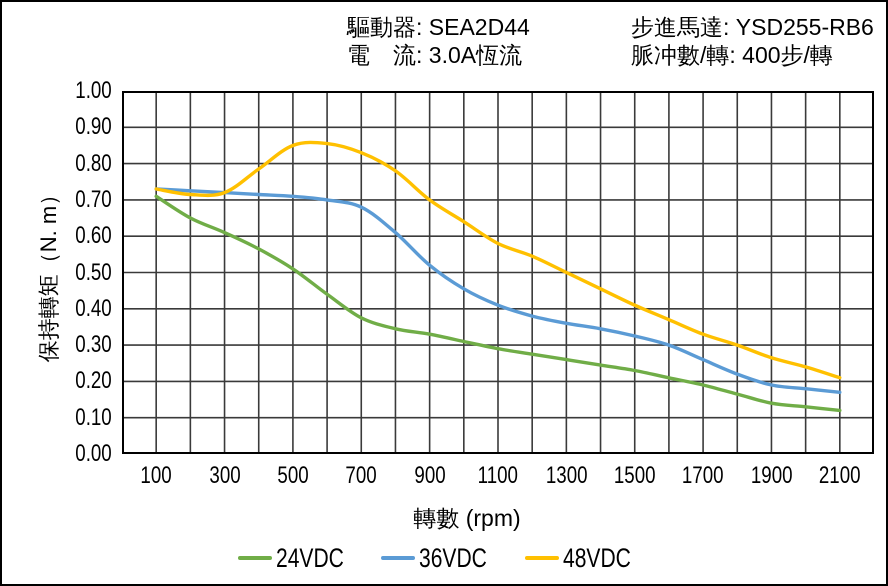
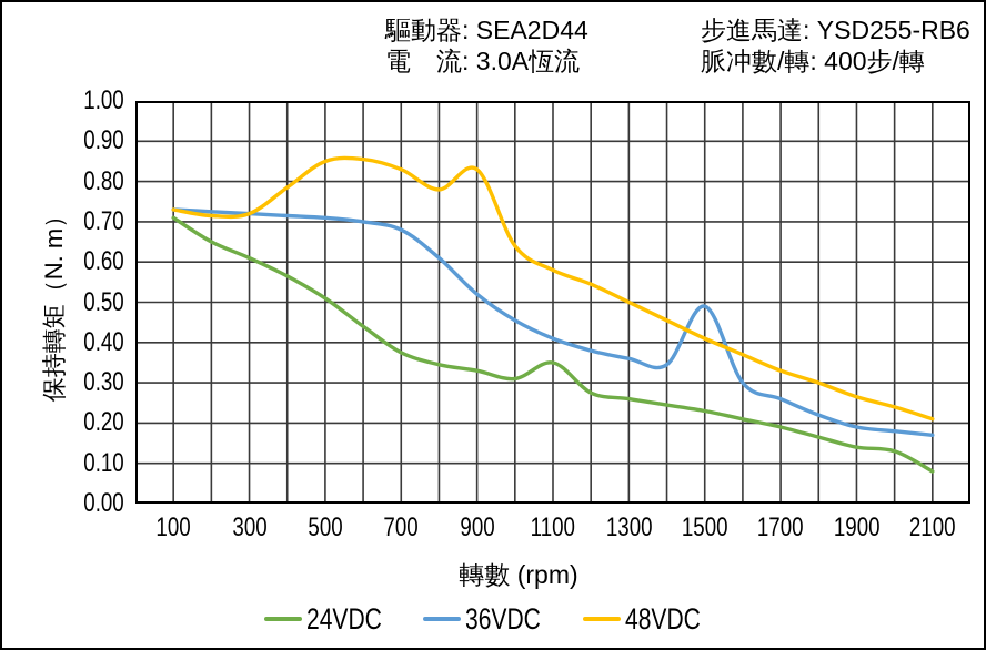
48VDC/900: 0.70 -> 0.83
24VDC/1100: 0.29 -> 0.35
36VDC/1500: 0.33 -> 0.49
24VDC/2100: 0.12 -> 0.08
